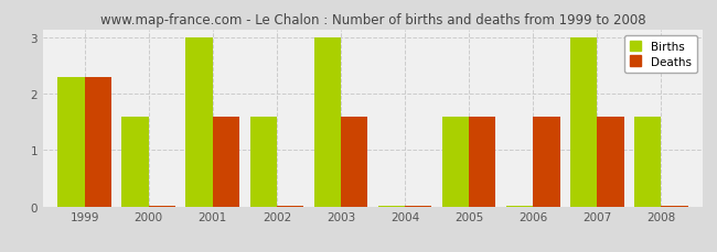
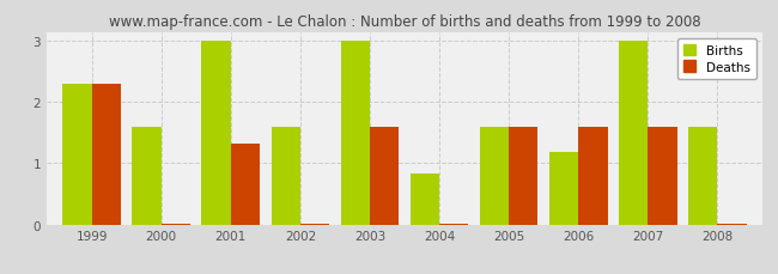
Deaths/2001: 1.60 -> 1.32
Births/2004: 0.02 -> 0.84
Births/2006: 0.02 -> 1.18
